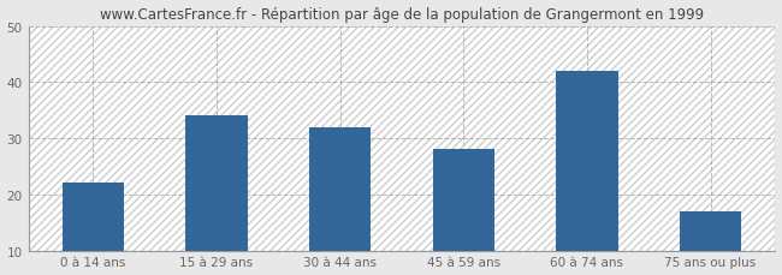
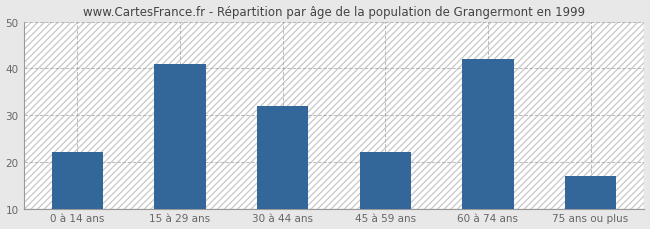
15 à 29 ans: 34 -> 41
45 à 59 ans: 28 -> 22
